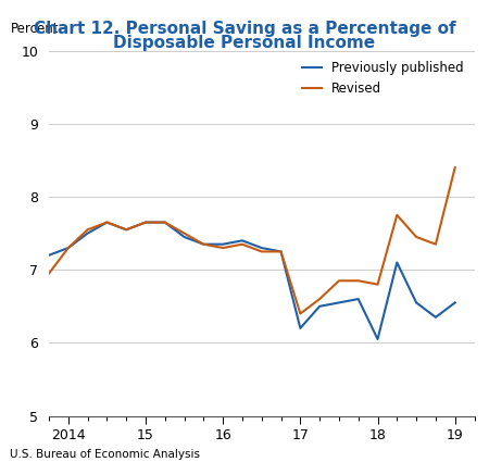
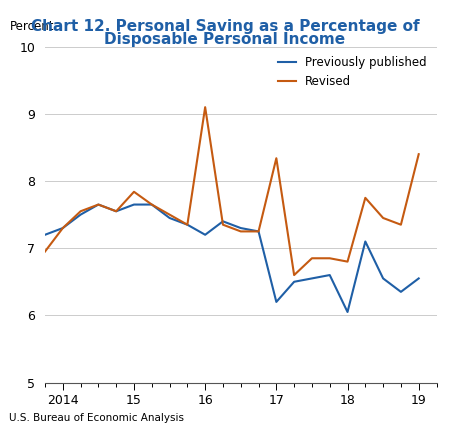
Revised/15: 7.65 -> 7.84
Previously published/16: 7.35 -> 7.20
Revised/16: 7.30 -> 9.10
Revised/17: 6.40 -> 8.34
